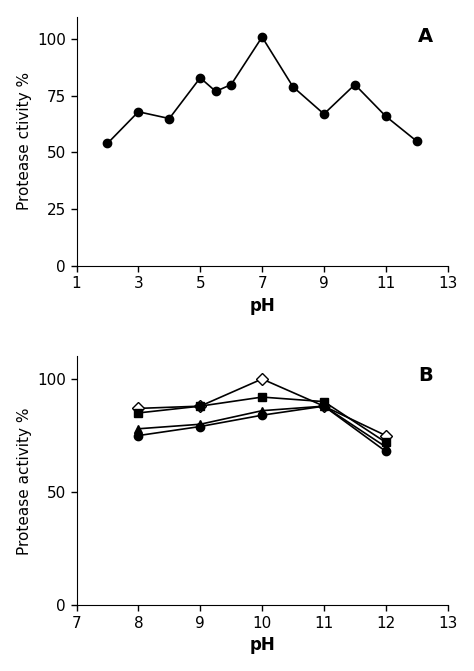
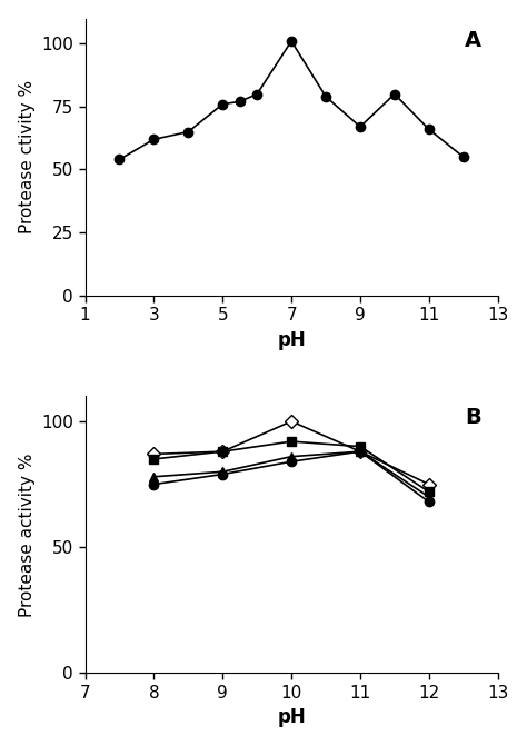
3: 68 -> 62
5: 83 -> 76
